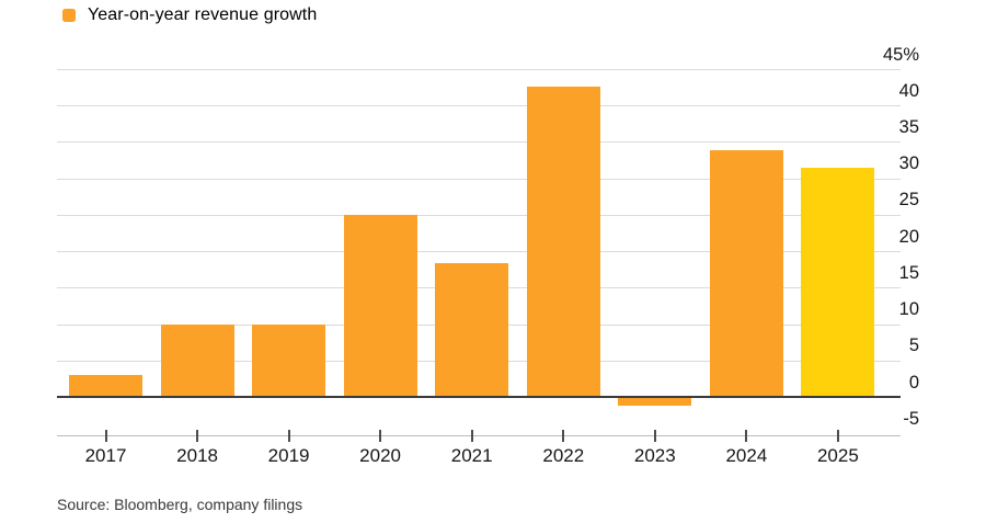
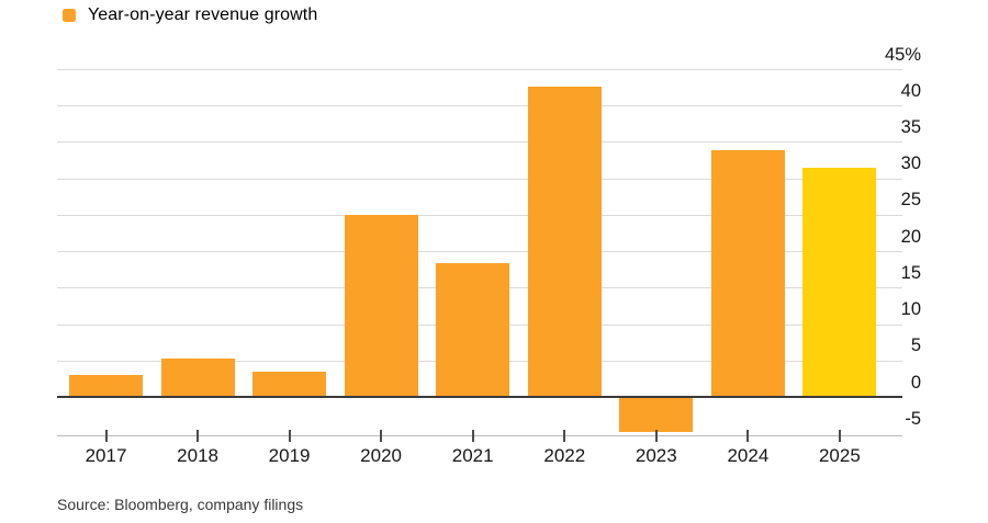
2018: 10% -> 5%
2019: 10% -> 4%
2023: -1% -> -5%
